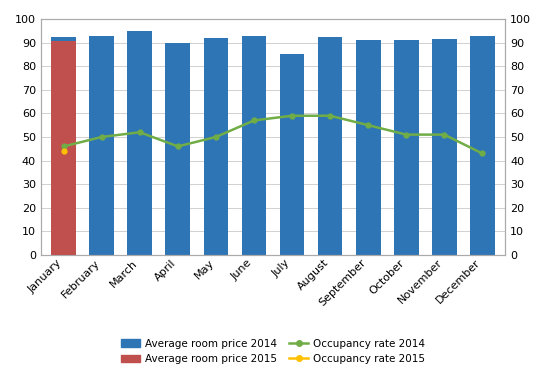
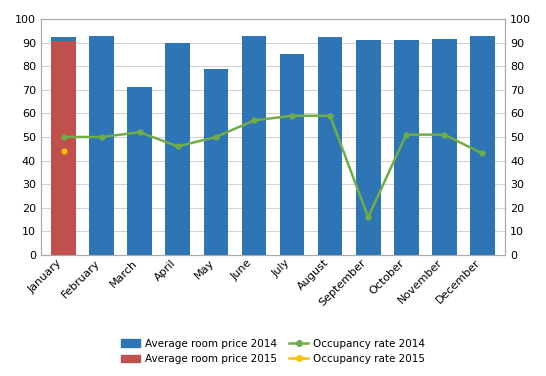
Occupancy rate 2014/January: 46 -> 50
Average room price 2014/March: 95.0 -> 71.0
Average room price 2014/May: 92.0 -> 79.0
Occupancy rate 2014/September: 55 -> 16
